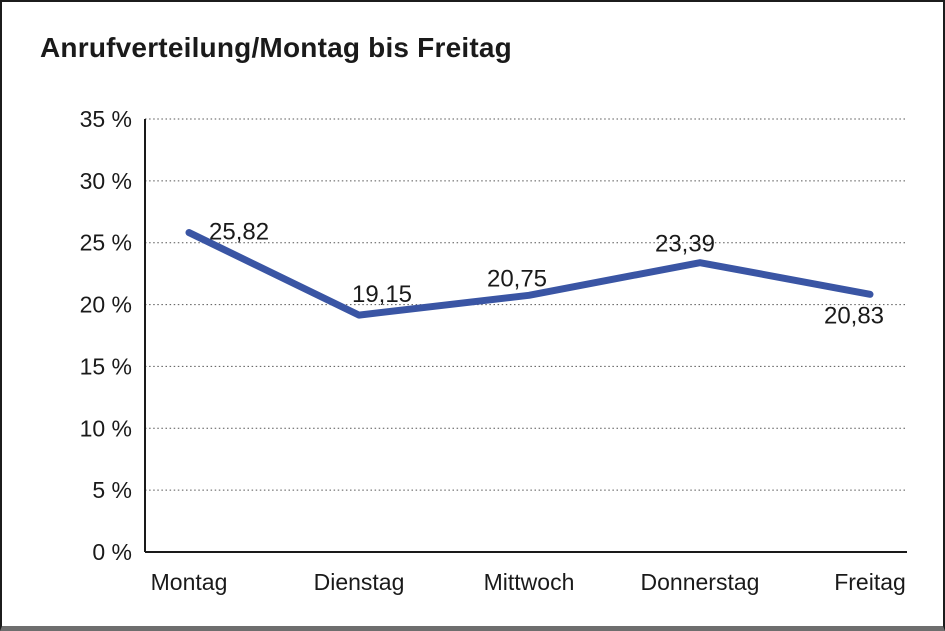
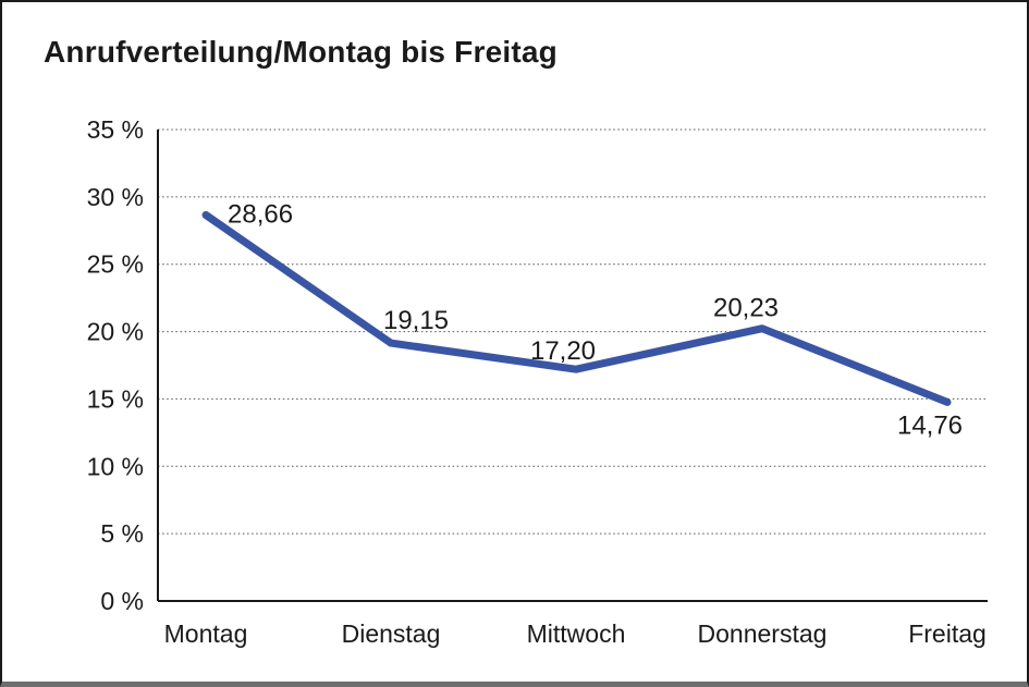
Montag: 25,82 -> 28,66
Mittwoch: 20,75 -> 17,20
Donnerstag: 23,39 -> 20,23
Freitag: 20,83 -> 14,76
